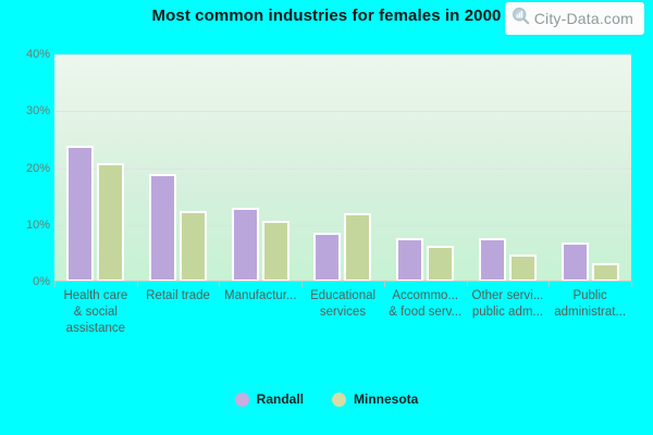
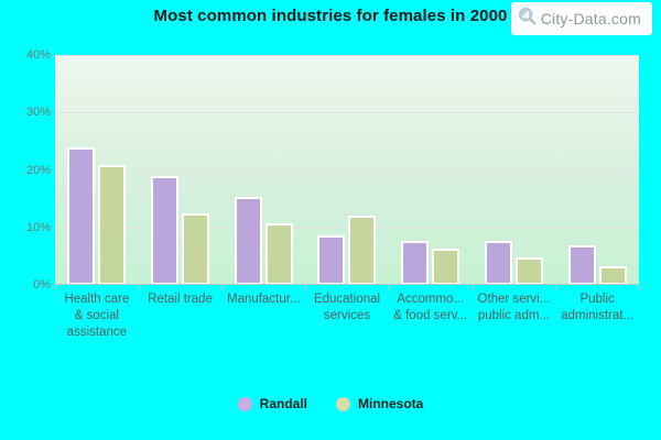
Randall/Manufactur...: 13% -> 15%
